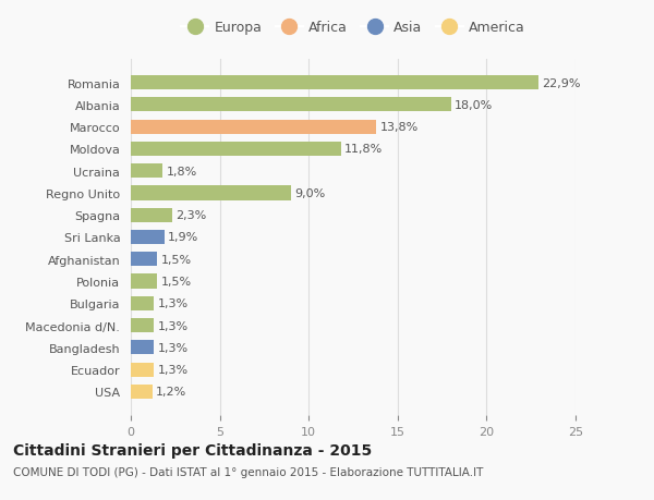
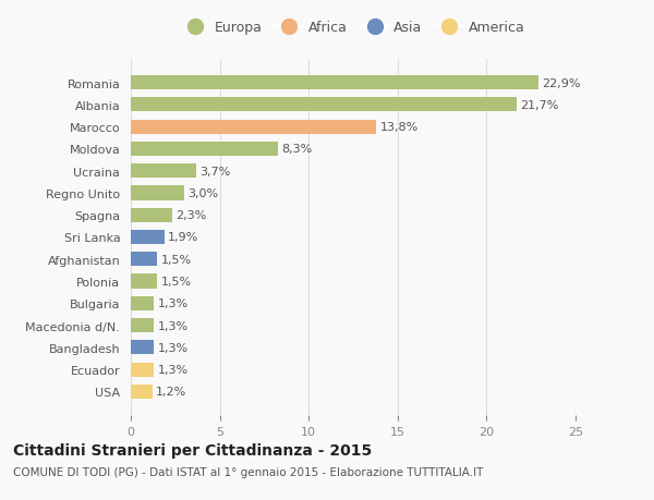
Albania: 18,0% -> 21,7%
Moldova: 11,8% -> 8,3%
Ucraina: 1,8% -> 3,7%
Regno Unito: 9,0% -> 3,0%
